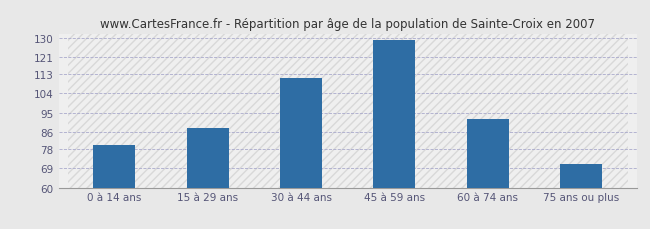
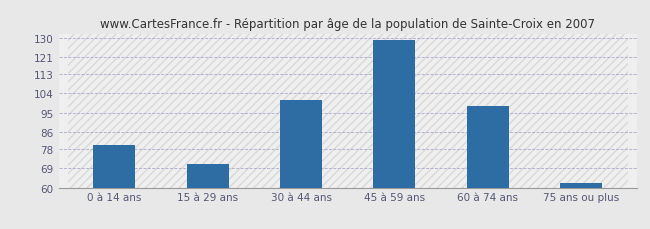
15 à 29 ans: 88 -> 71
30 à 44 ans: 111 -> 101
60 à 74 ans: 92 -> 98
75 ans ou plus: 71 -> 62
